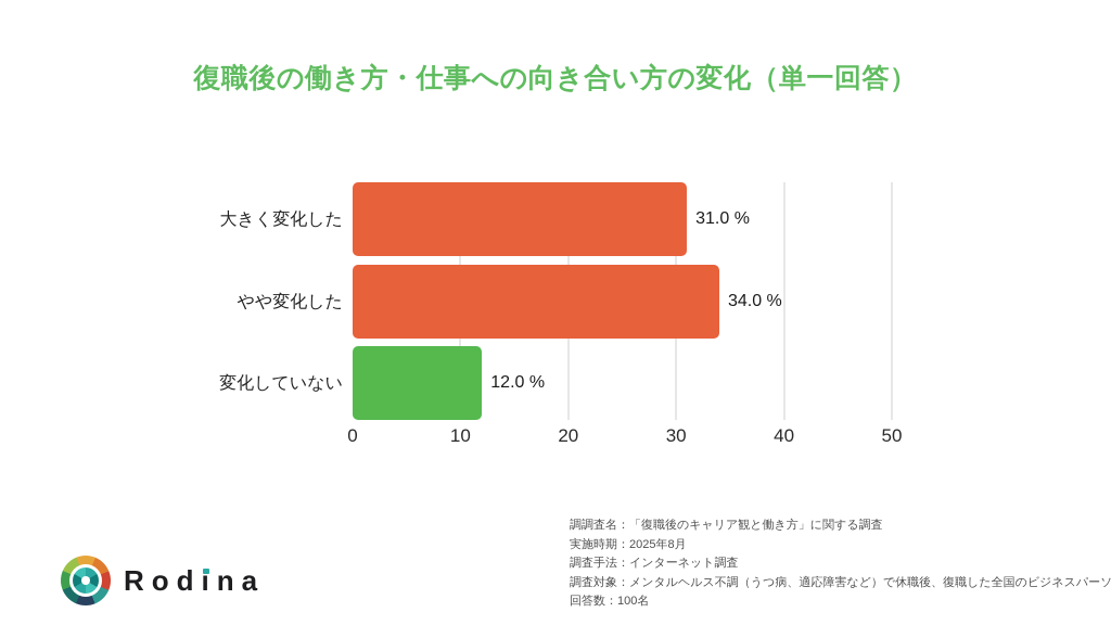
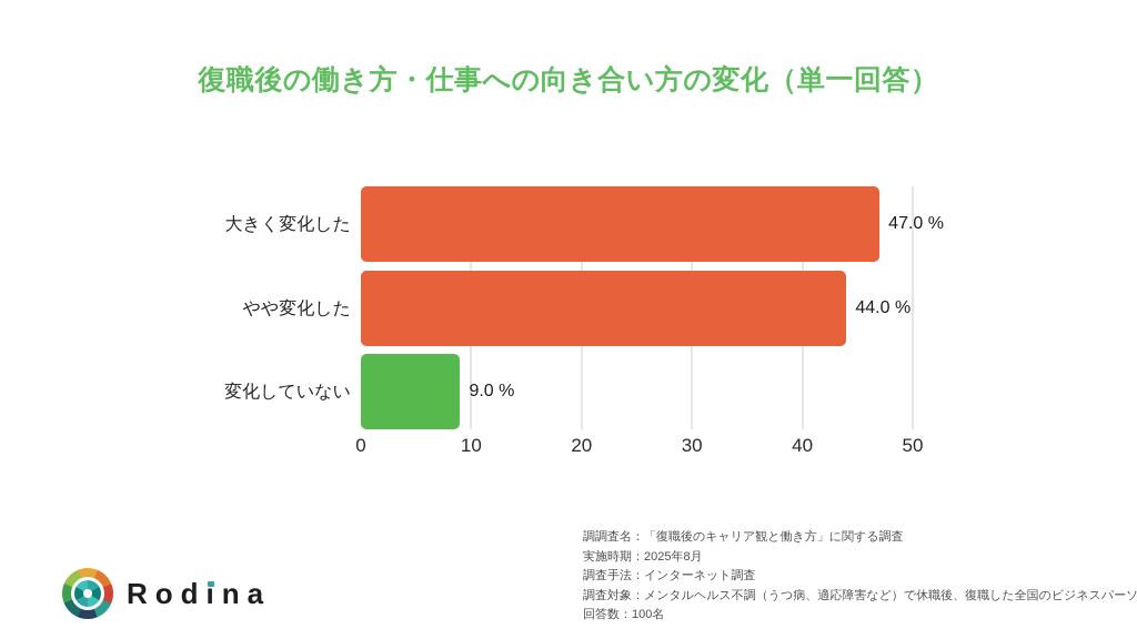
大きく変化した: 31.0 -> 47.0
やや変化した: 34.0 -> 44.0
変化していない: 12.0 -> 9.0
